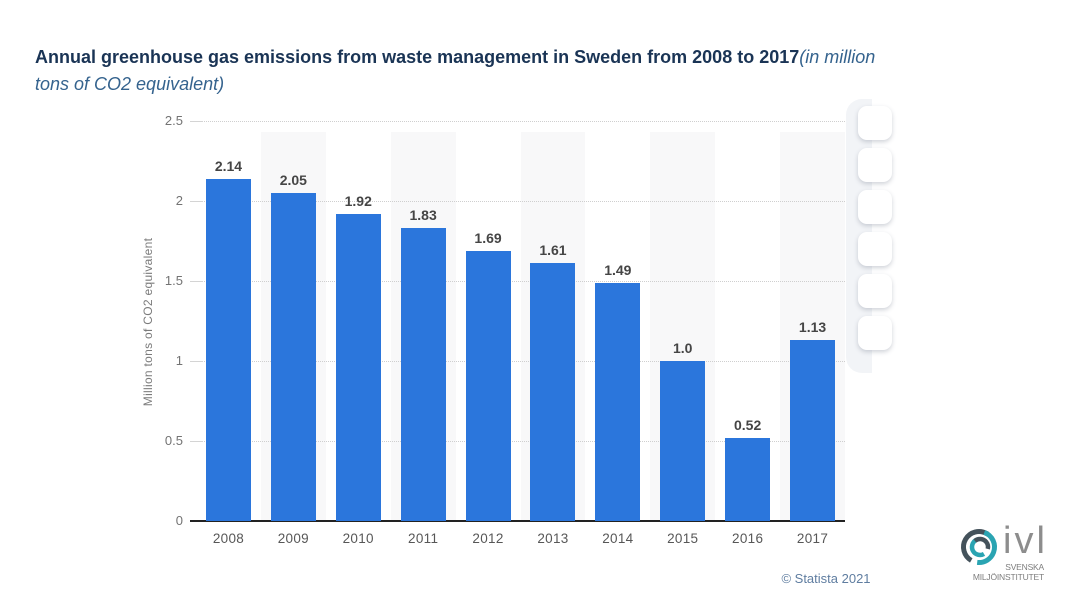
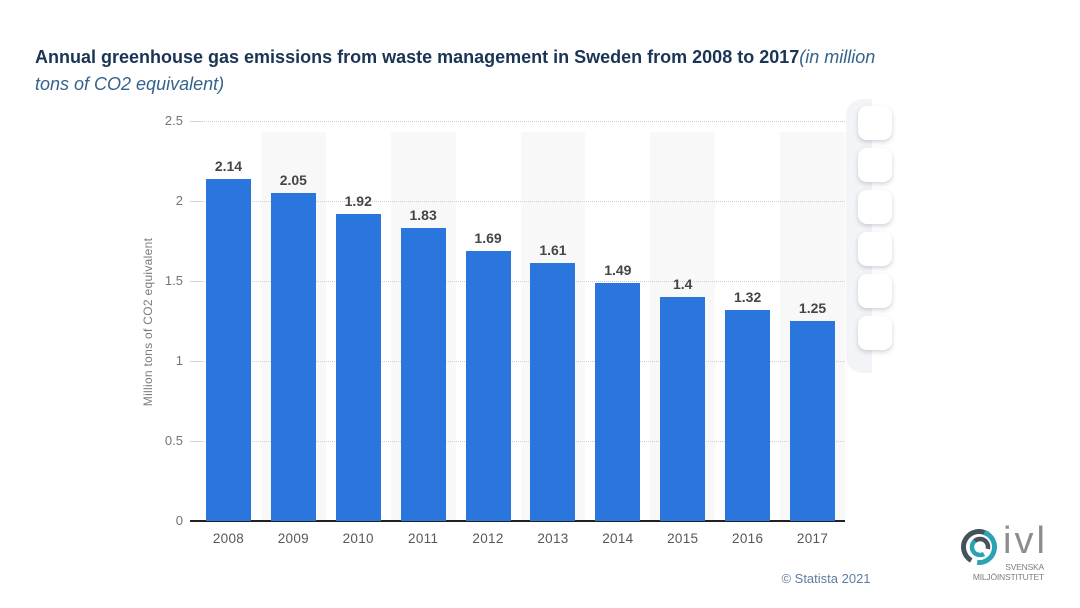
2015: 1.0 -> 1.4
2016: 0.52 -> 1.32
2017: 1.13 -> 1.25
